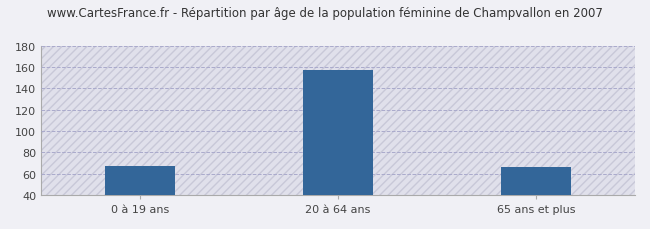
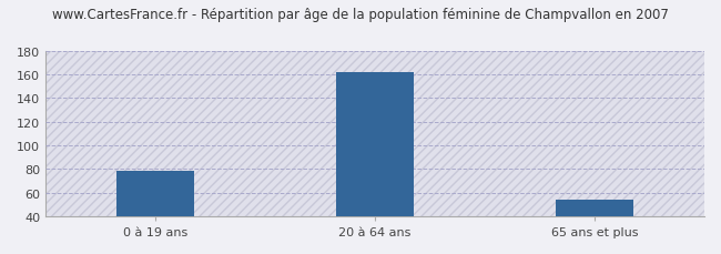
0 à 19 ans: 67 -> 78
20 à 64 ans: 157 -> 162
65 ans et plus: 66 -> 54
